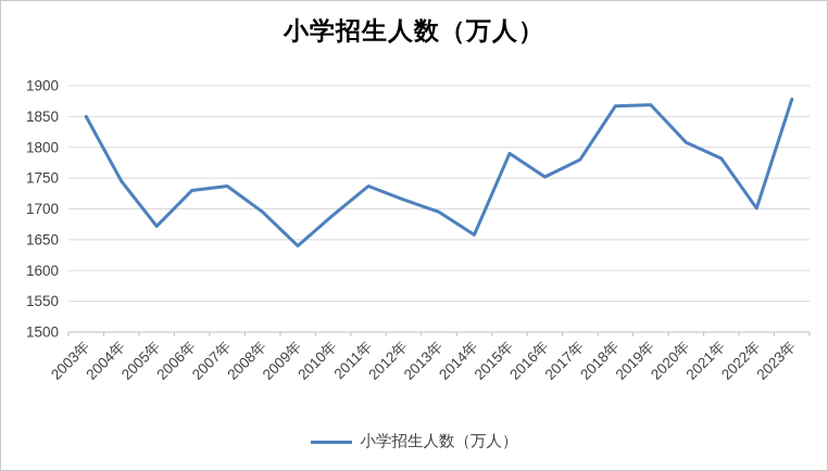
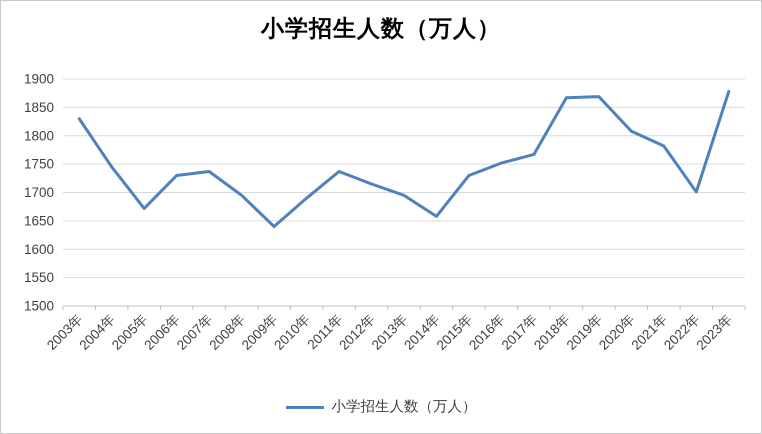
2003年: 1850 -> 1830
2015年: 1790 -> 1730
2017年: 1780 -> 1770
